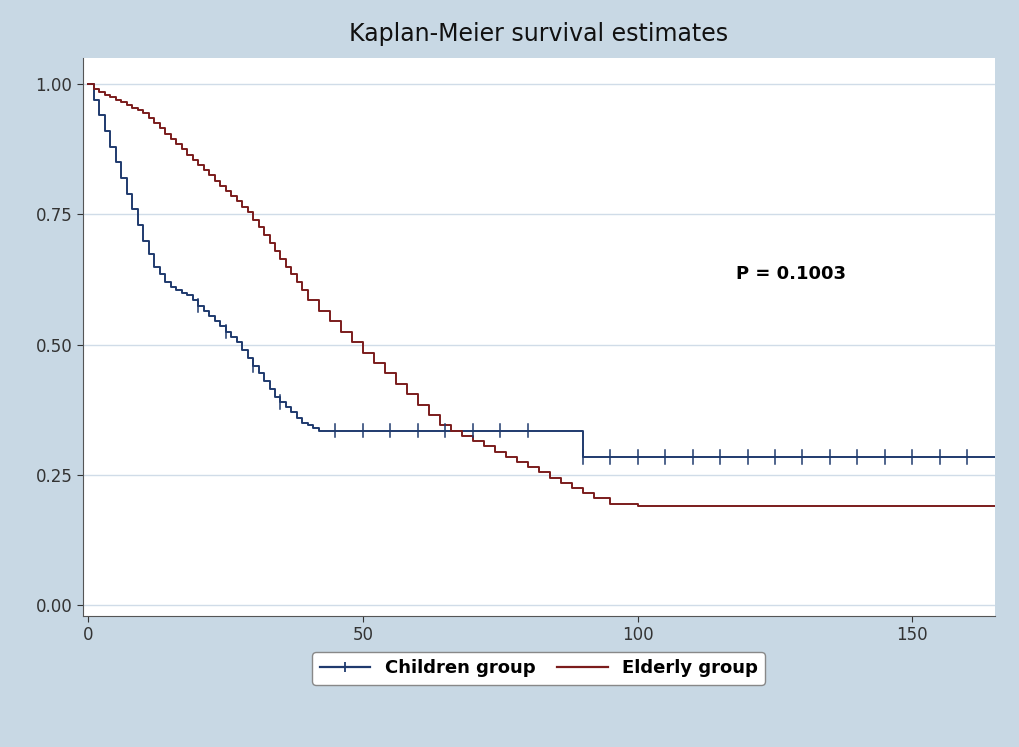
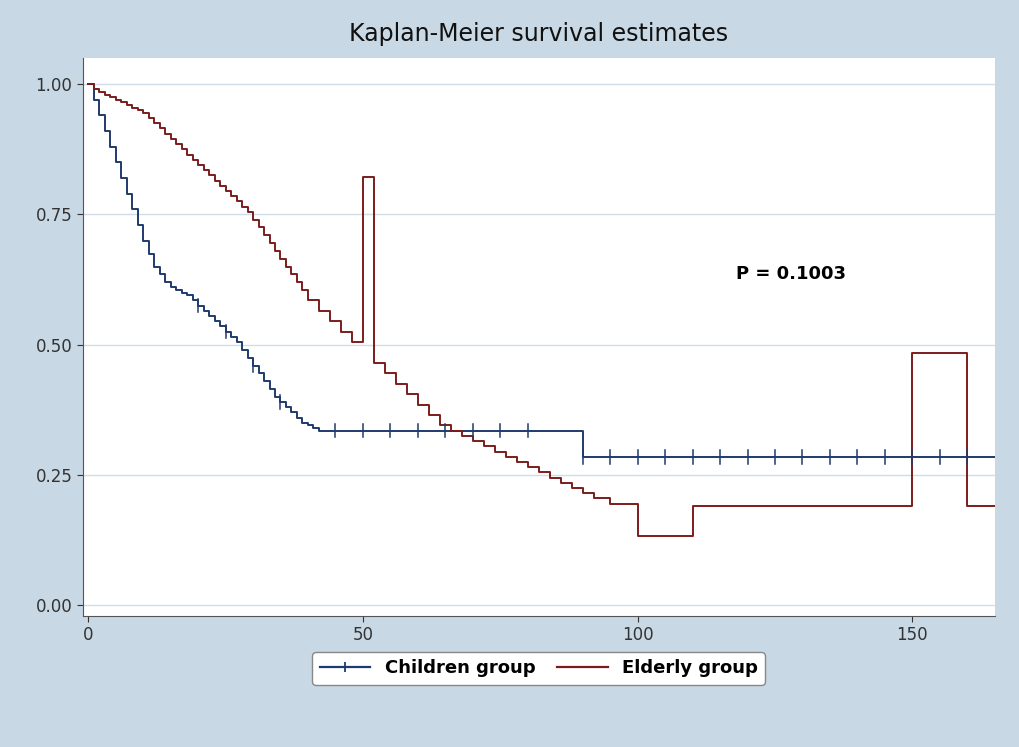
Elderly group/50: 0.485 -> 0.822
Elderly group/100: 0.190 -> 0.132
Elderly group/150: 0.190 -> 0.484
